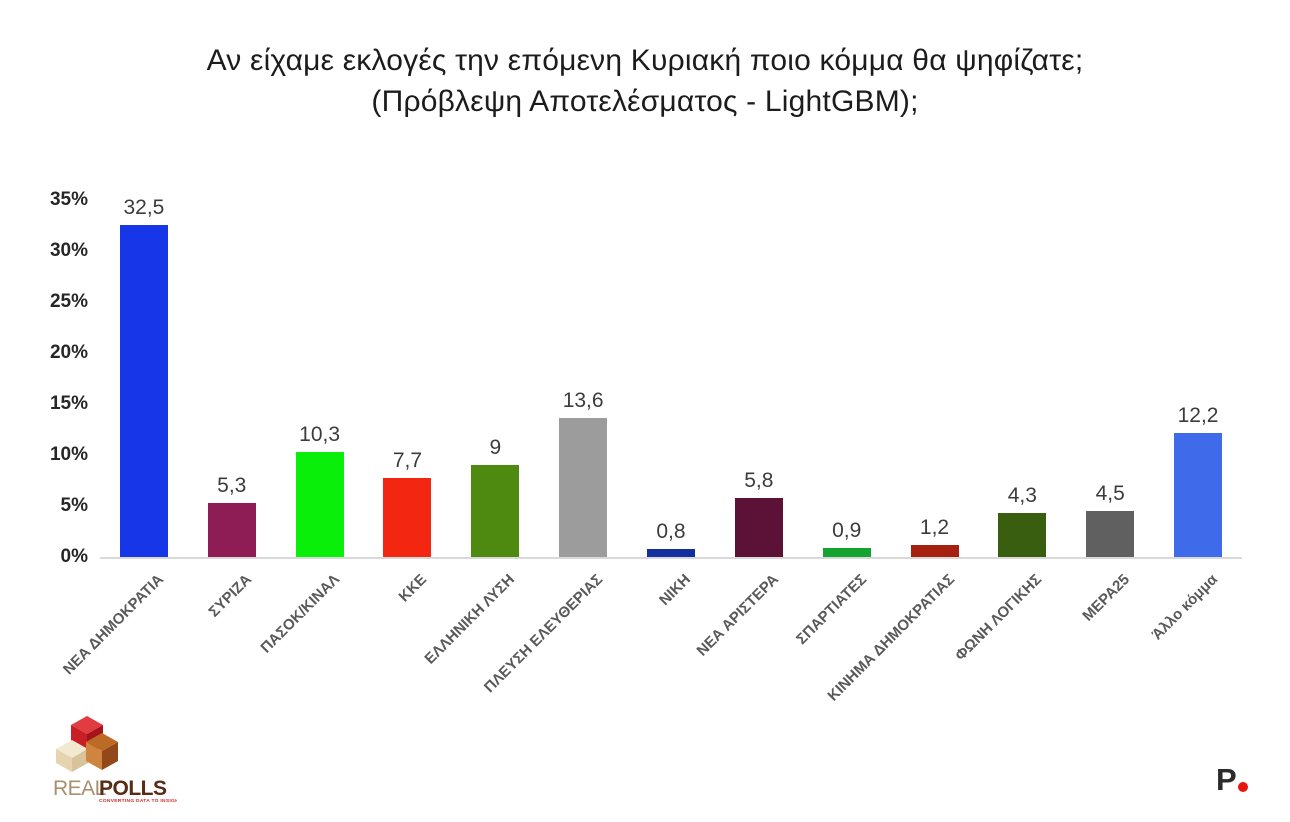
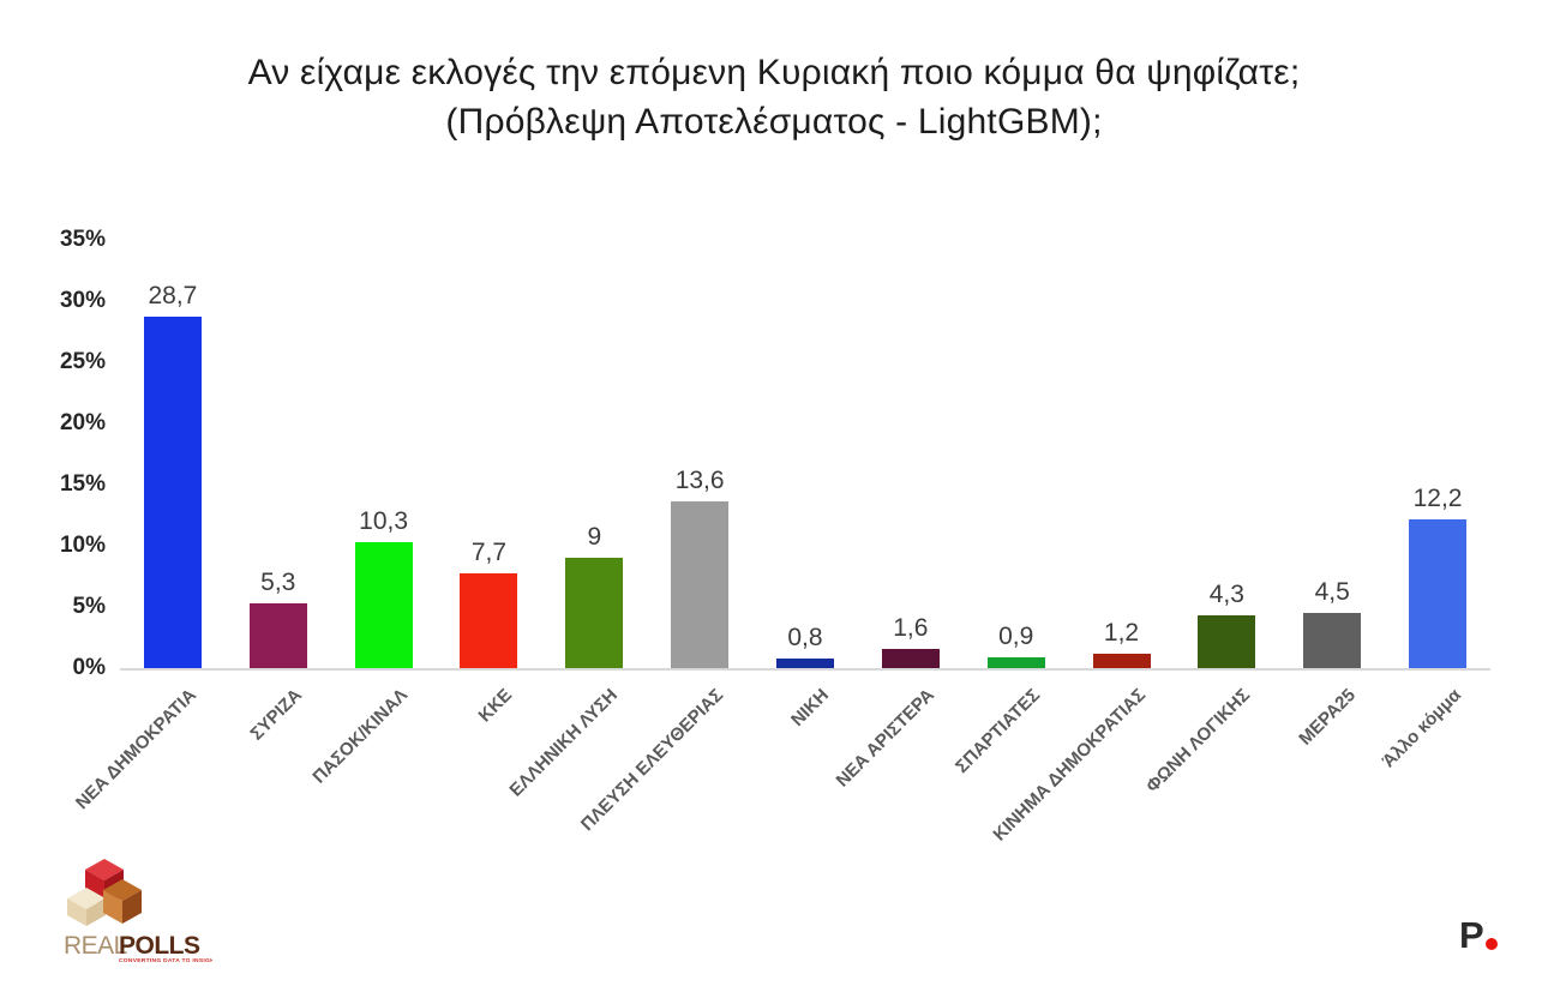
ΝΕΑ ΔΗΜΟΚΡΑΤΙΑ: 32,5 -> 28,7
ΝΕΑ ΑΡΙΣΤΕΡΑ: 5,8 -> 1,6
